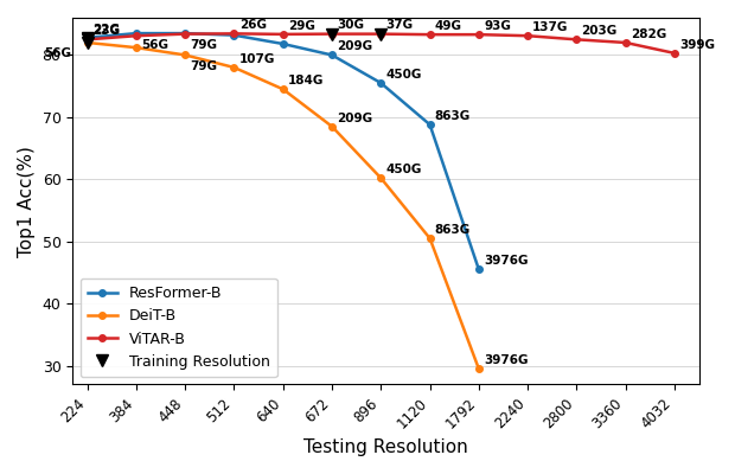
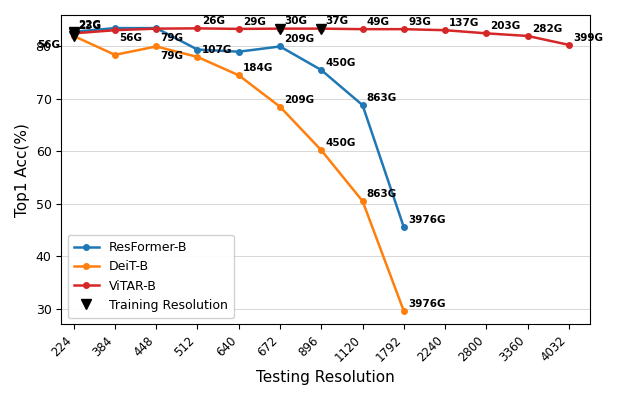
DeiT-B/384: 81.2 -> 78.4
ResFormer-B/512: 83.2 -> 79.4
ResFormer-B/640: 81.8 -> 79.0
